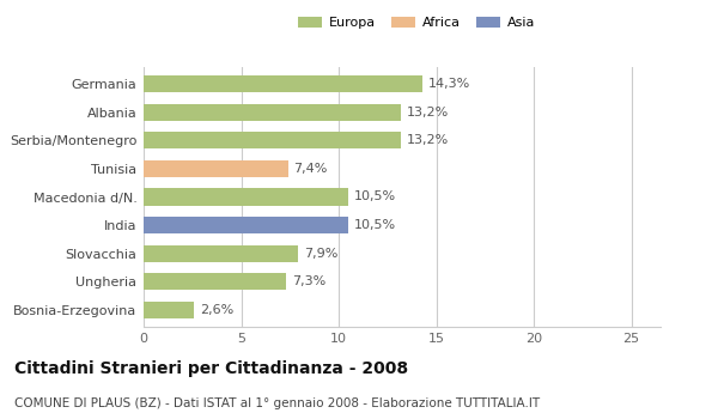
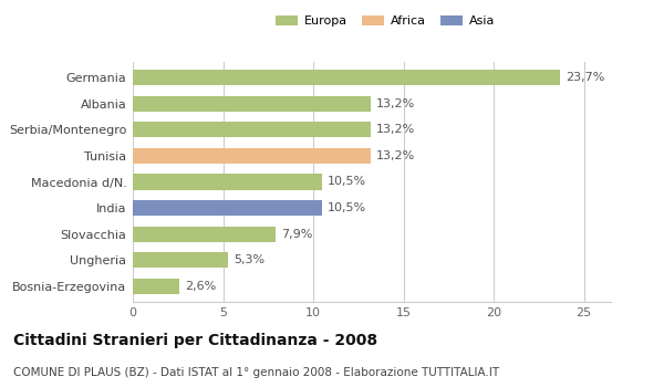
Germania: 14,3% -> 23,7%
Tunisia: 7,4% -> 13,2%
Ungheria: 7,3% -> 5,3%
